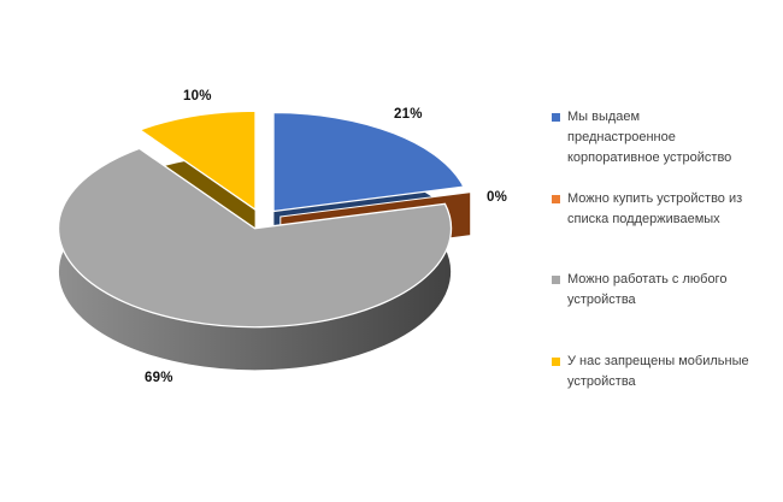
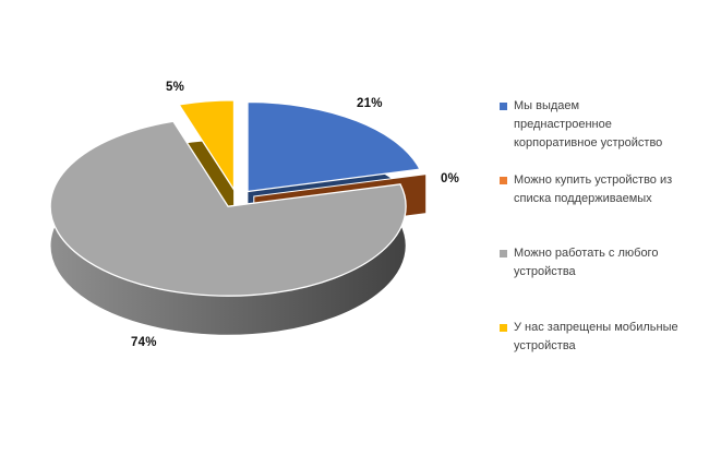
Можно работать с любого устройства: 69% -> 74%
У нас запрещены мобильные устройства: 10% -> 5%
